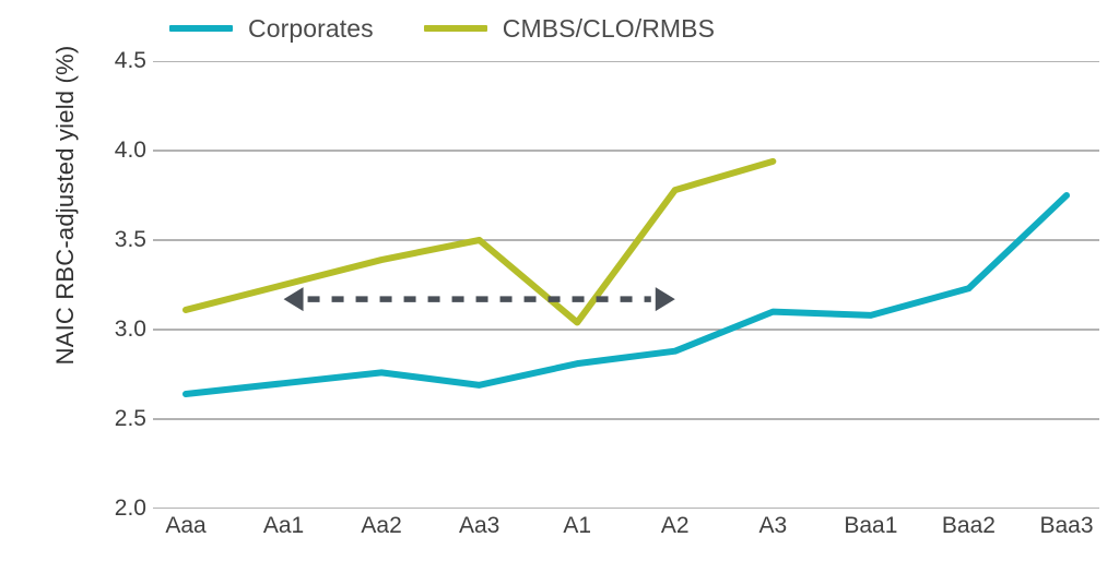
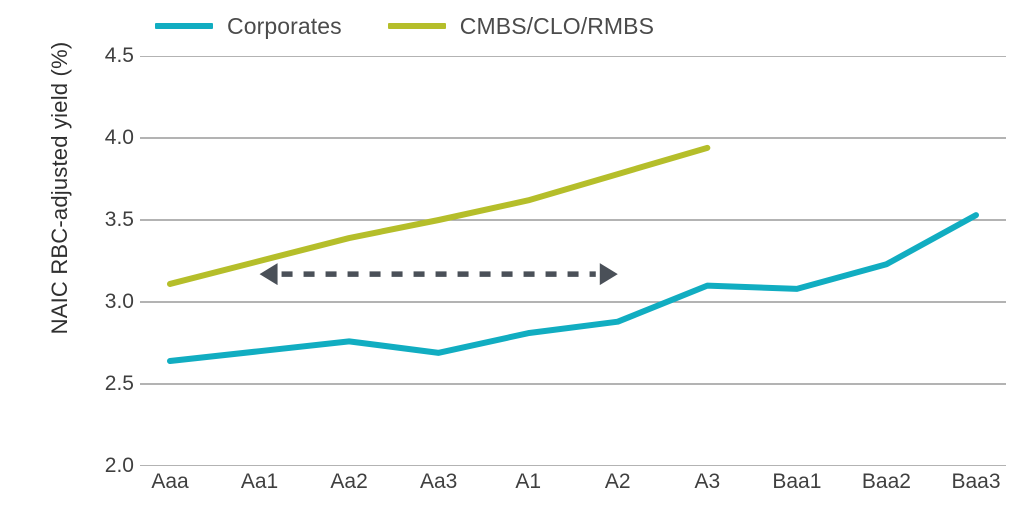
CMBS/CLO/RMBS/A1: 3.04 -> 3.62
Corporates/Baa3: 3.75 -> 3.53
